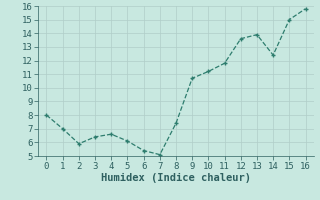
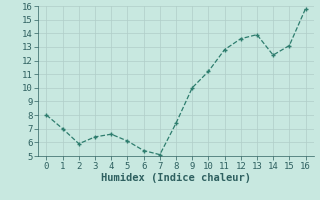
9: 10.7 -> 10.0
11: 11.8 -> 12.8
15: 15.0 -> 13.1
